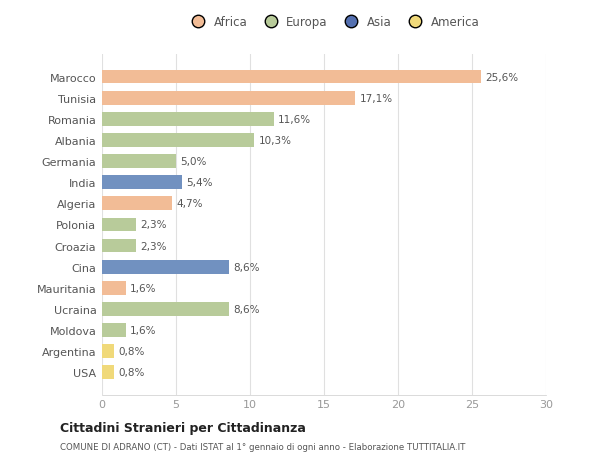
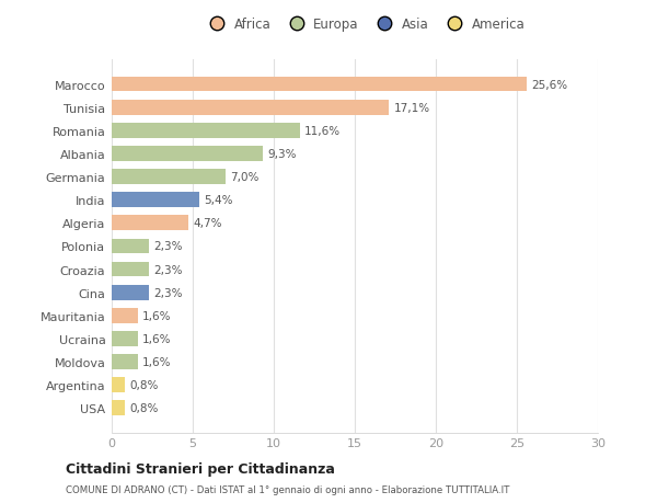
Albania: 10,3% -> 9,3%
Germania: 5,0% -> 7,0%
Cina: 8,6% -> 2,3%
Ucraina: 8,6% -> 1,6%
